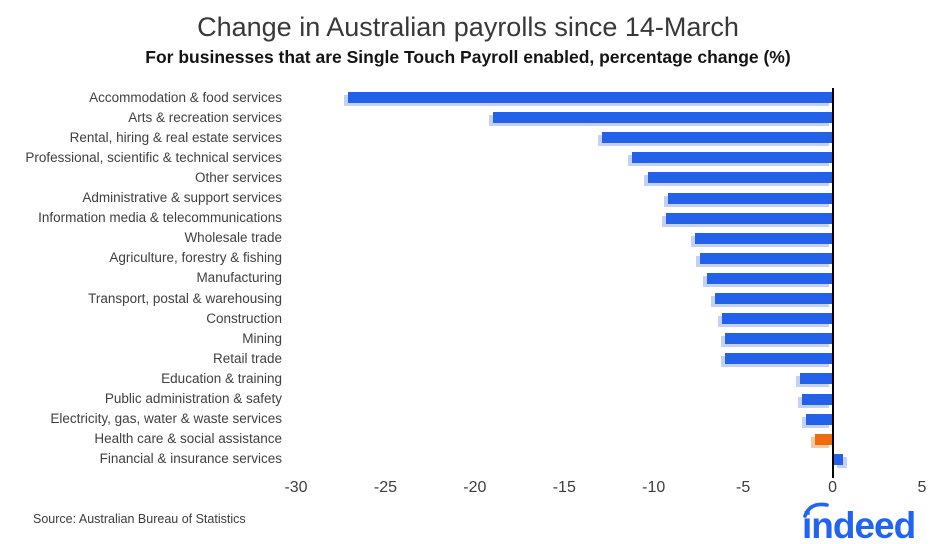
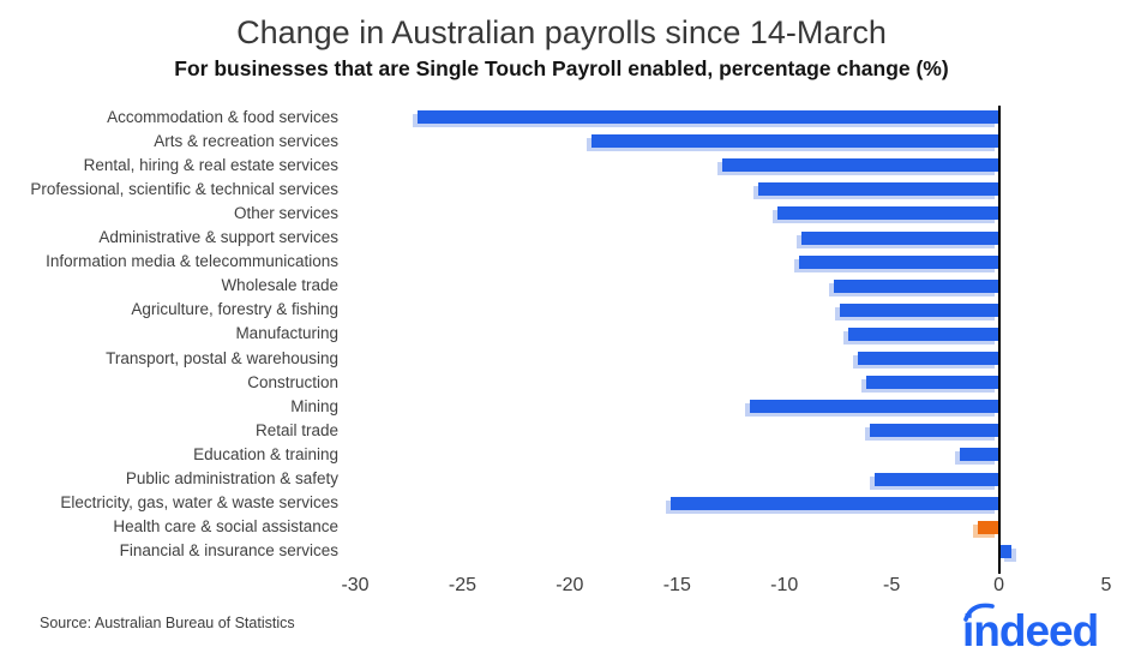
Mining: -6.0 -> -11.6
Public administration & safety: -1.7 -> -5.8
Electricity, gas, water & waste services: -1.5 -> -15.3
